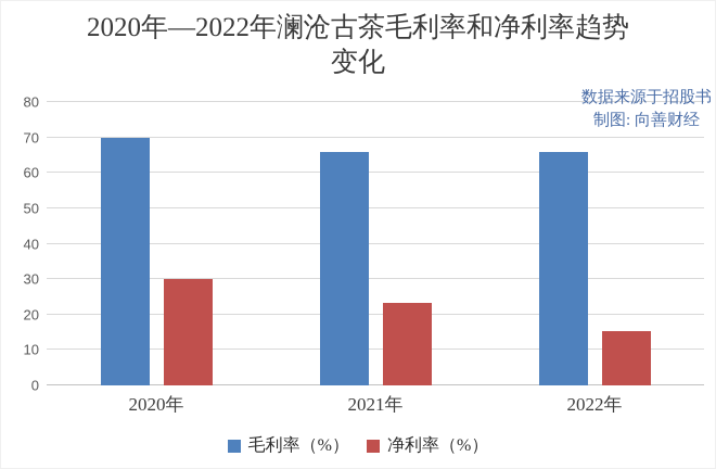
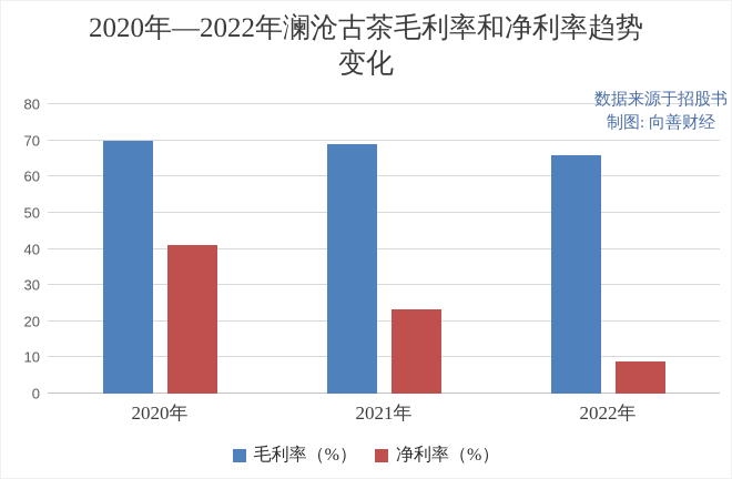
净利率（%）/2020年: 30 -> 41
毛利率（%）/2021年: 66 -> 69
净利率（%）/2022年: 15 -> 9
